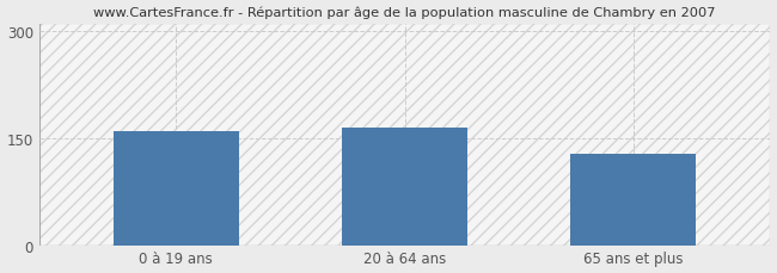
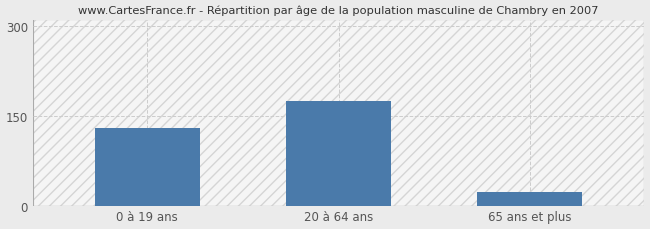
0 à 19 ans: 160 -> 130
20 à 64 ans: 164 -> 175
65 ans et plus: 128 -> 22
